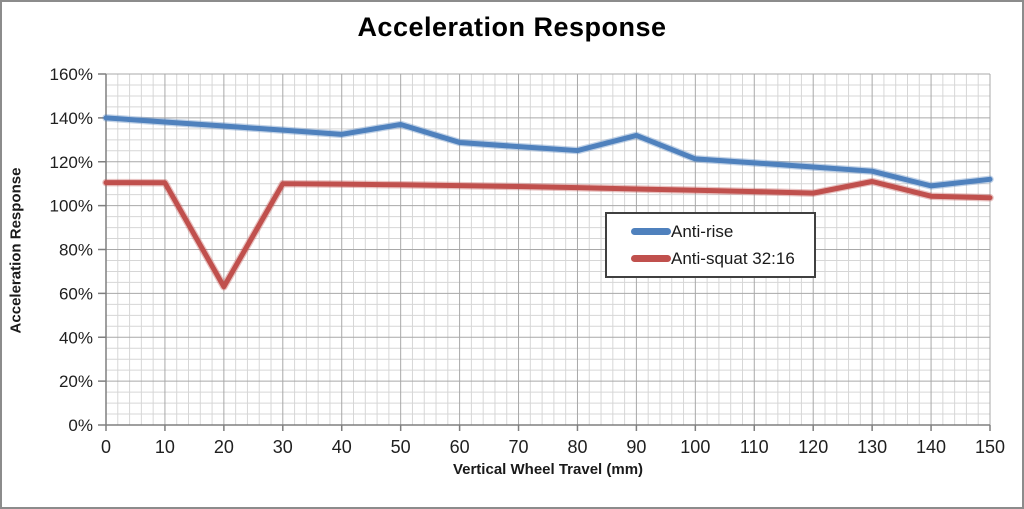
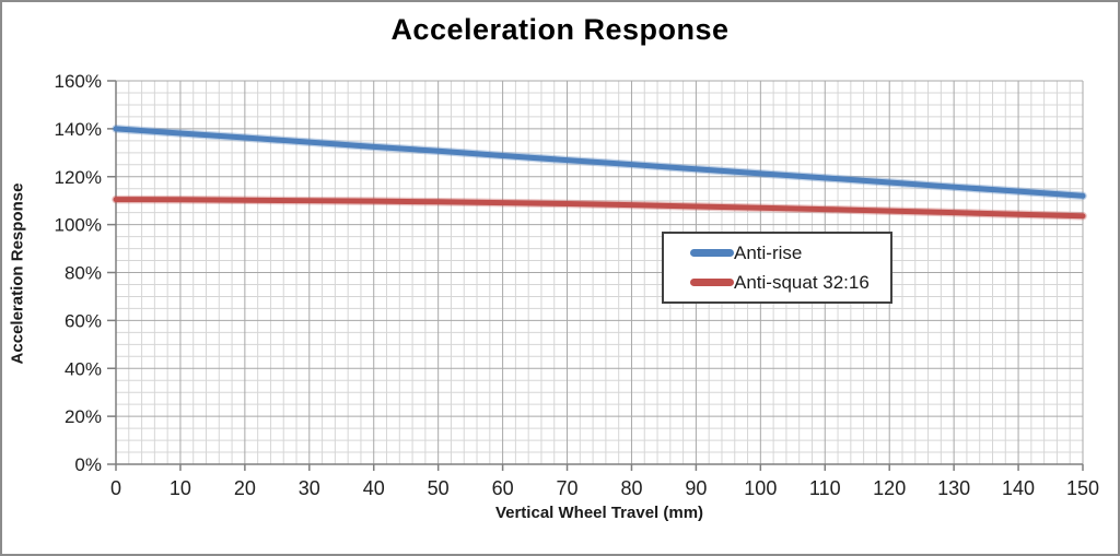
Anti-squat 32:16/20: 63% -> 110%
Anti-rise/50: 137% -> 131%
Anti-rise/90: 132% -> 123%
Anti-squat 32:16/130: 111% -> 105%
Anti-rise/140: 109% -> 114%
